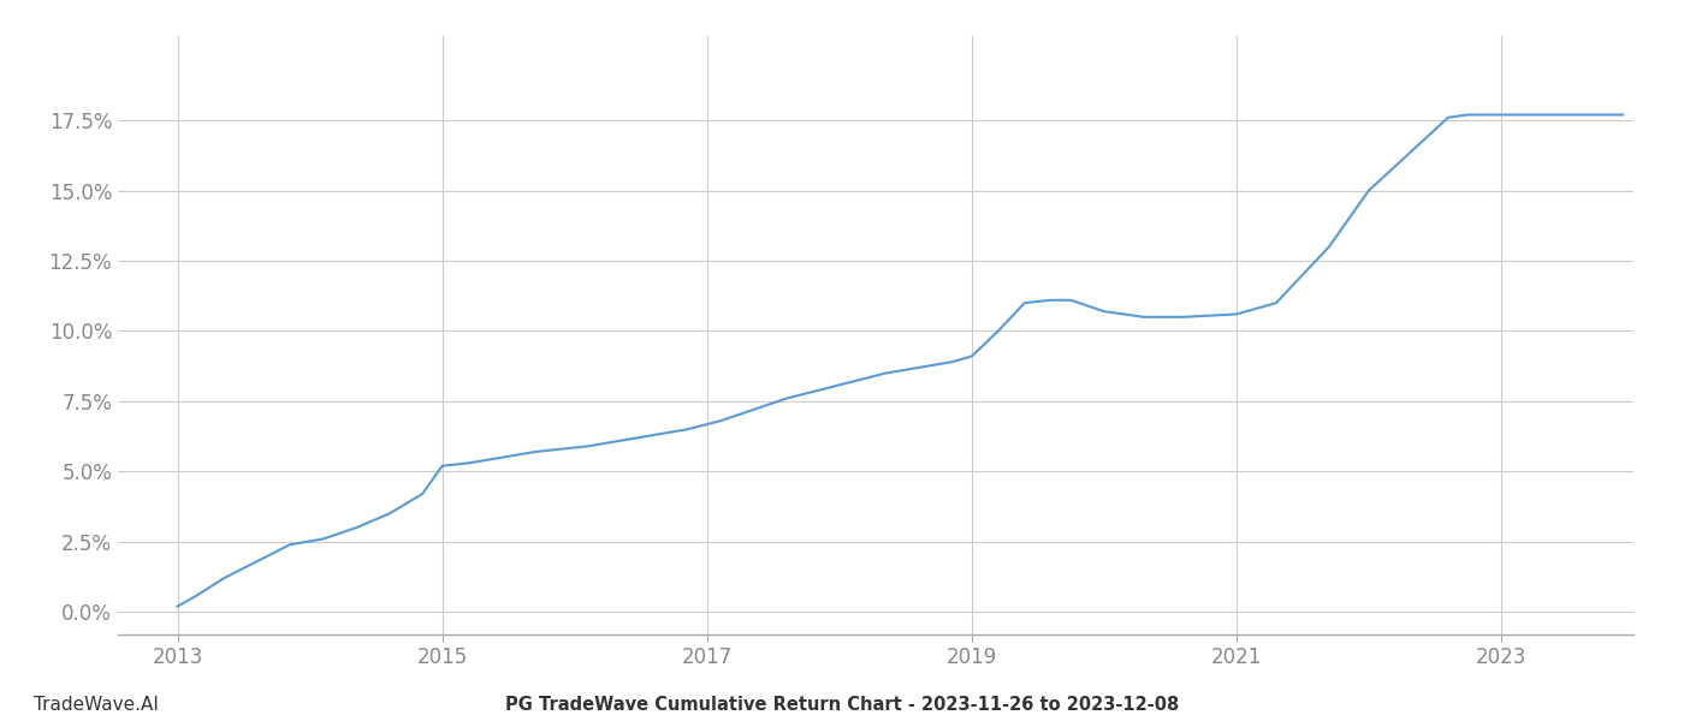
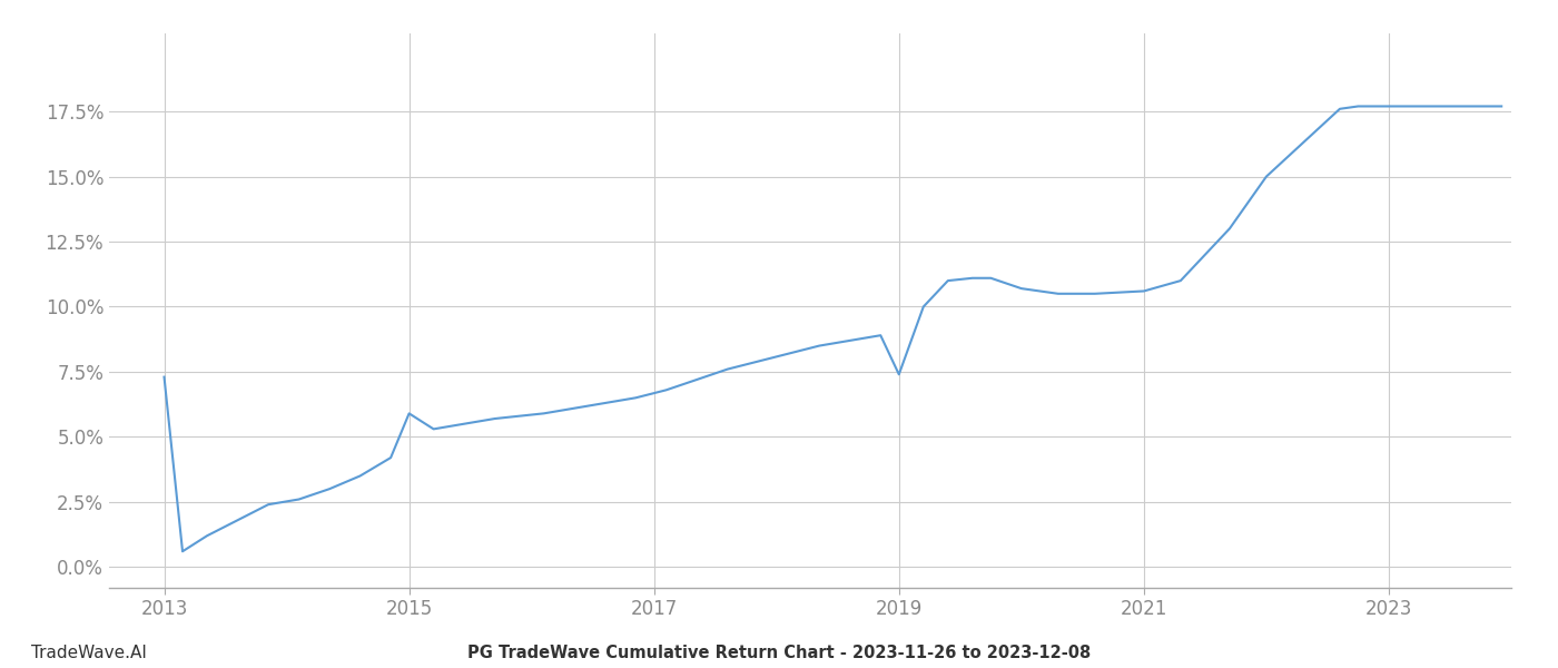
2013: 0.2% -> 7.3%
2015: 5.2% -> 5.9%
2019: 9.1% -> 7.4%
